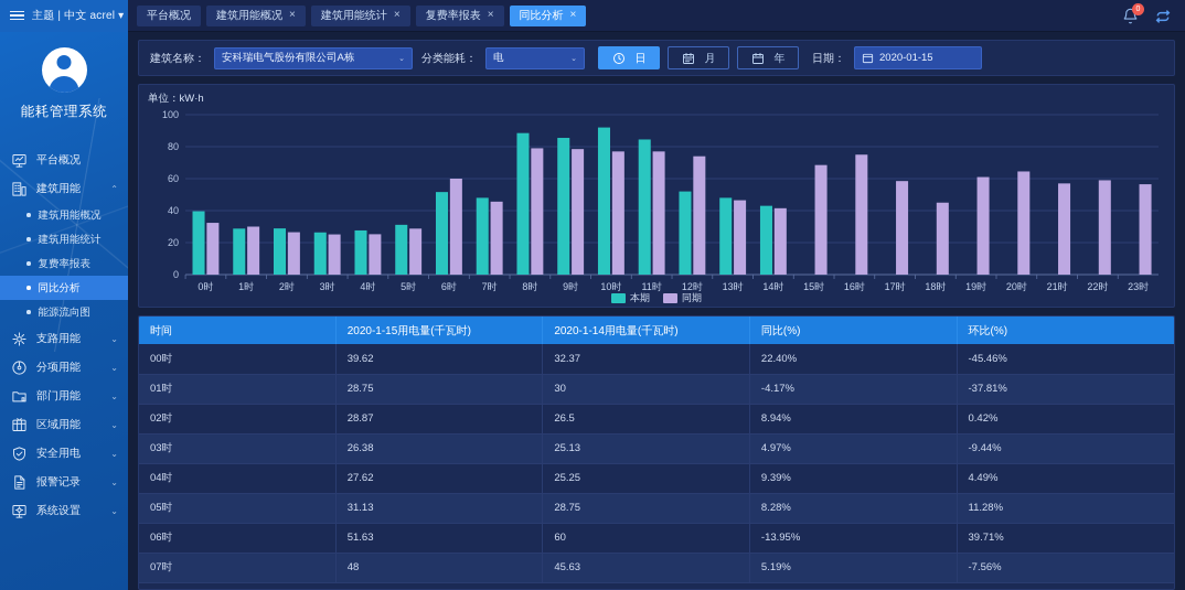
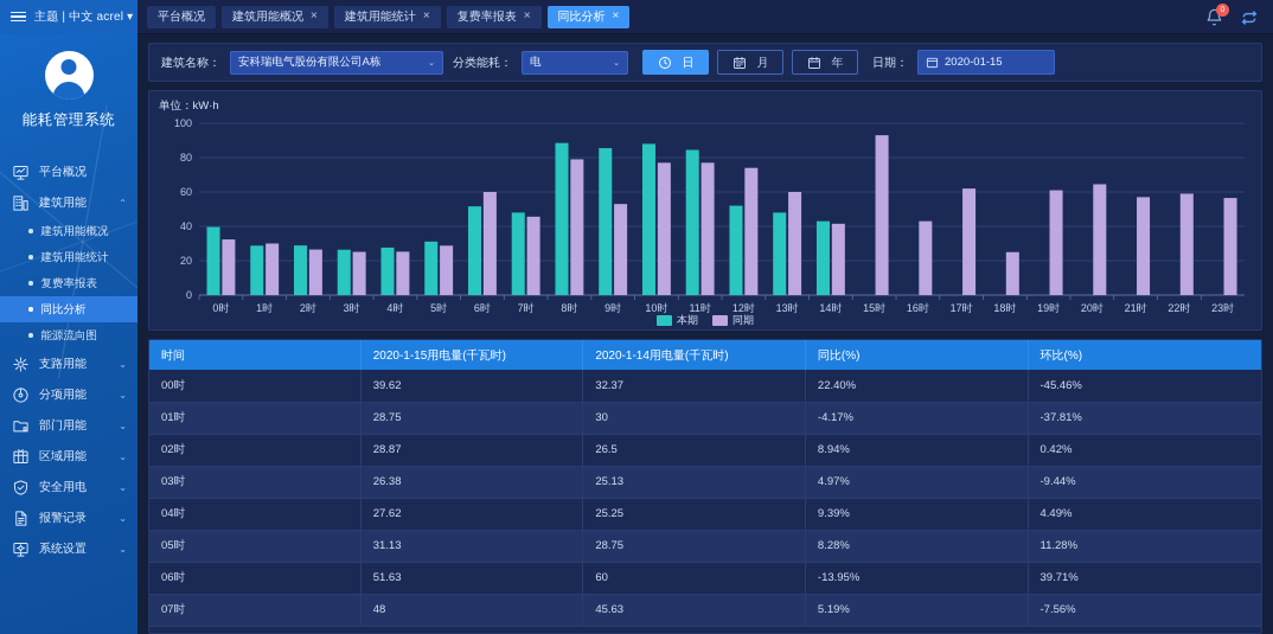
同期/9时: 78 -> 53
本期/10时: 92 -> 88
同期/13时: 46 -> 60
同期/15时: 68 -> 93
同期/16时: 75 -> 43
同期/17时: 58 -> 62
同期/18时: 45 -> 25
